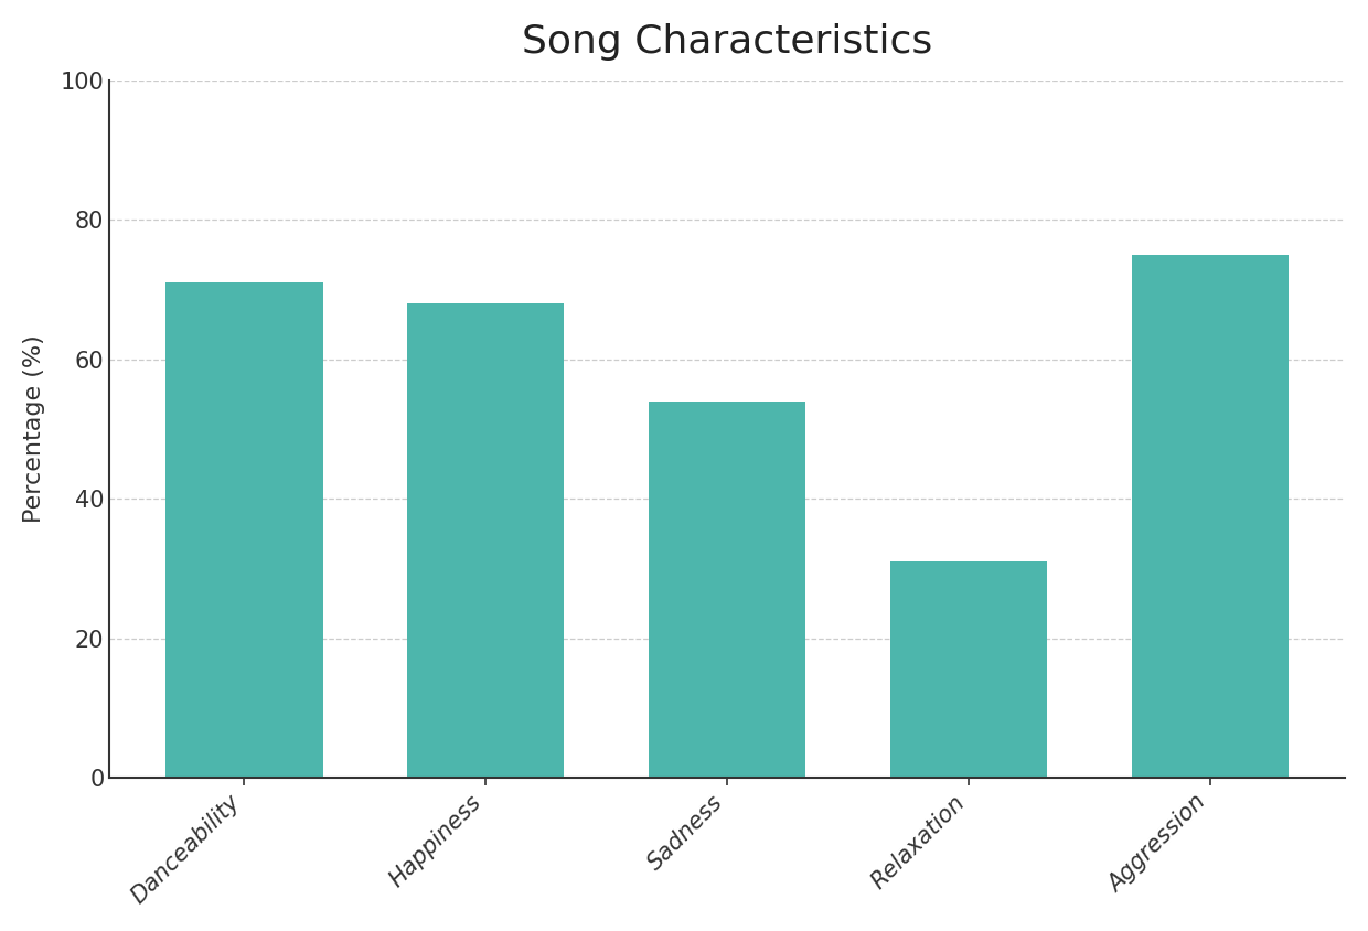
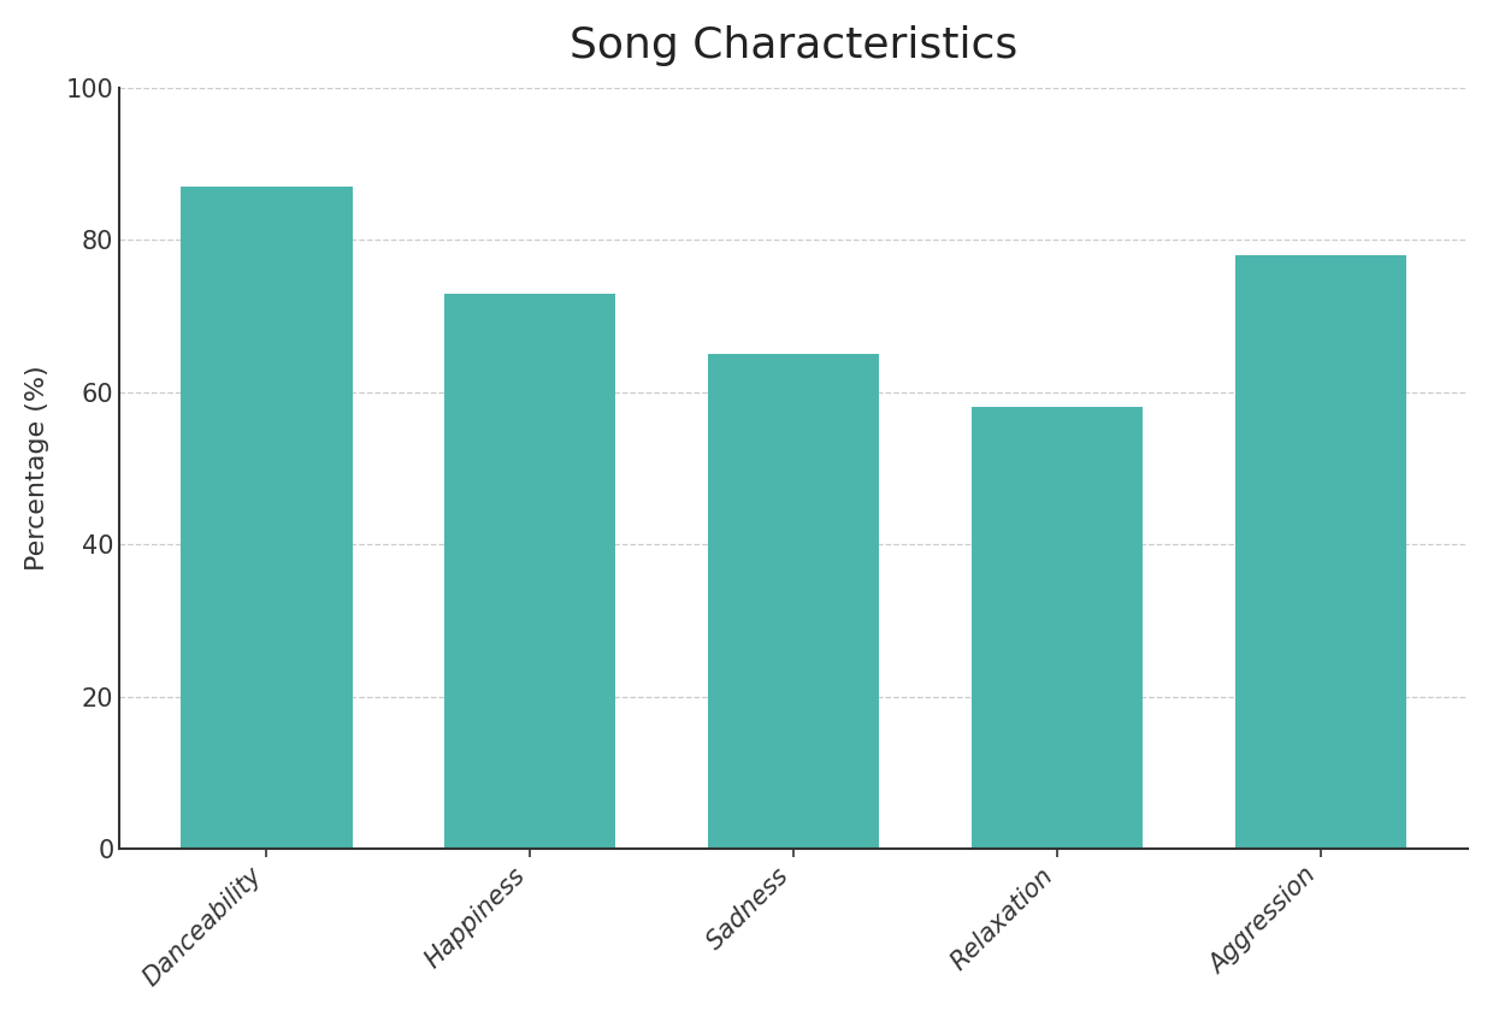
Danceability: 71 -> 87
Happiness: 68 -> 73
Sadness: 54 -> 65
Relaxation: 31 -> 58
Aggression: 75 -> 78
